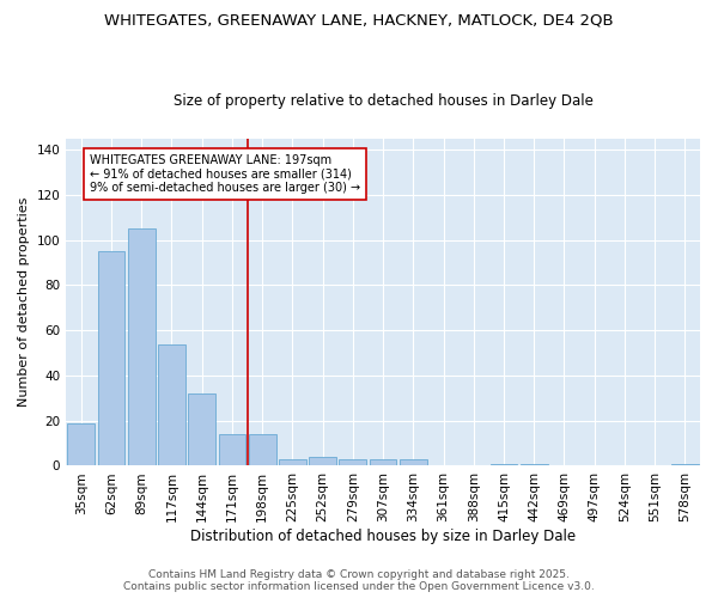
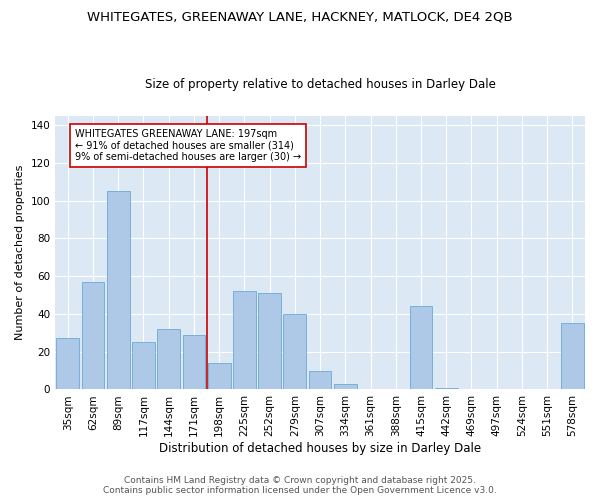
35sqm: 19 -> 27
62sqm: 95 -> 57
117sqm: 54 -> 25
171sqm: 14 -> 29
225sqm: 3 -> 52
252sqm: 4 -> 51
279sqm: 3 -> 40
307sqm: 3 -> 10
415sqm: 1 -> 44
578sqm: 1 -> 35
